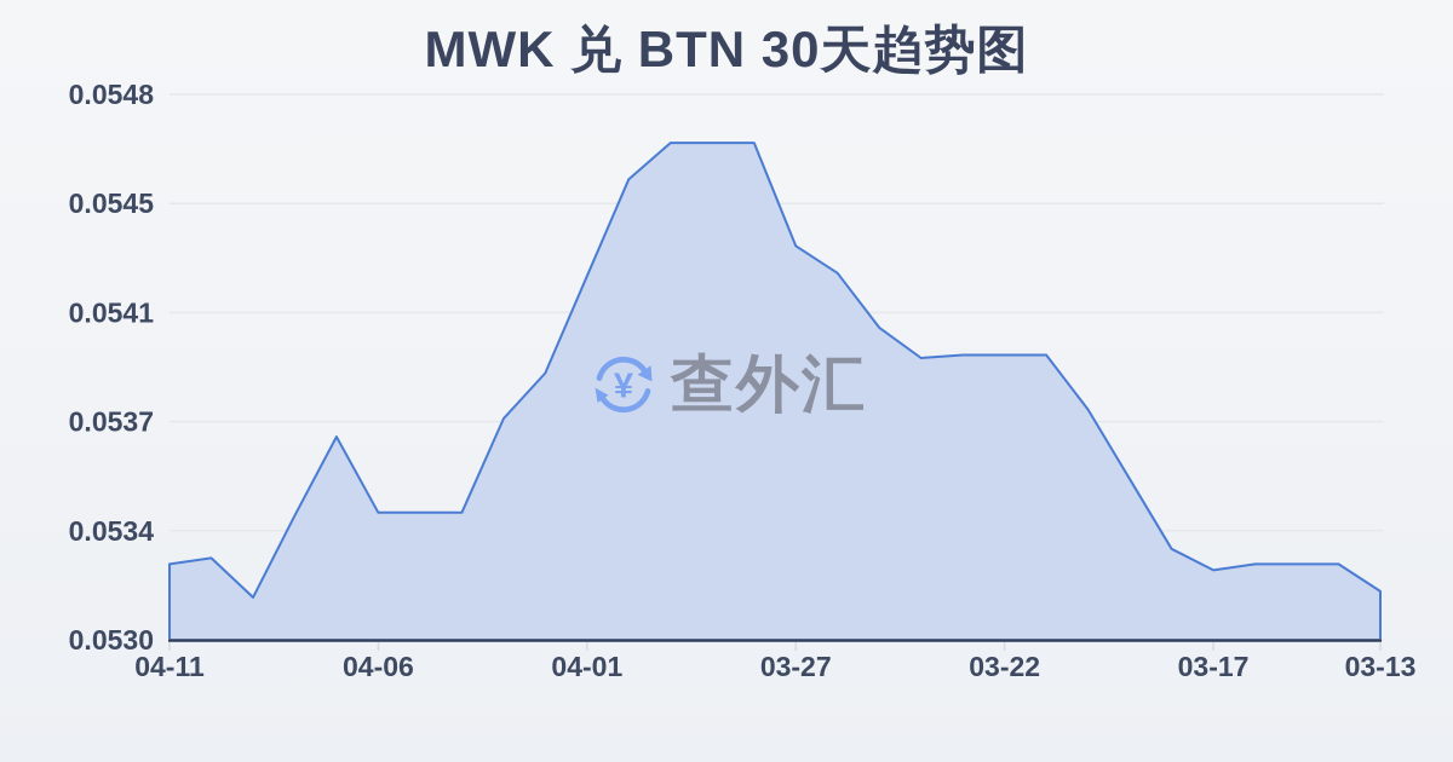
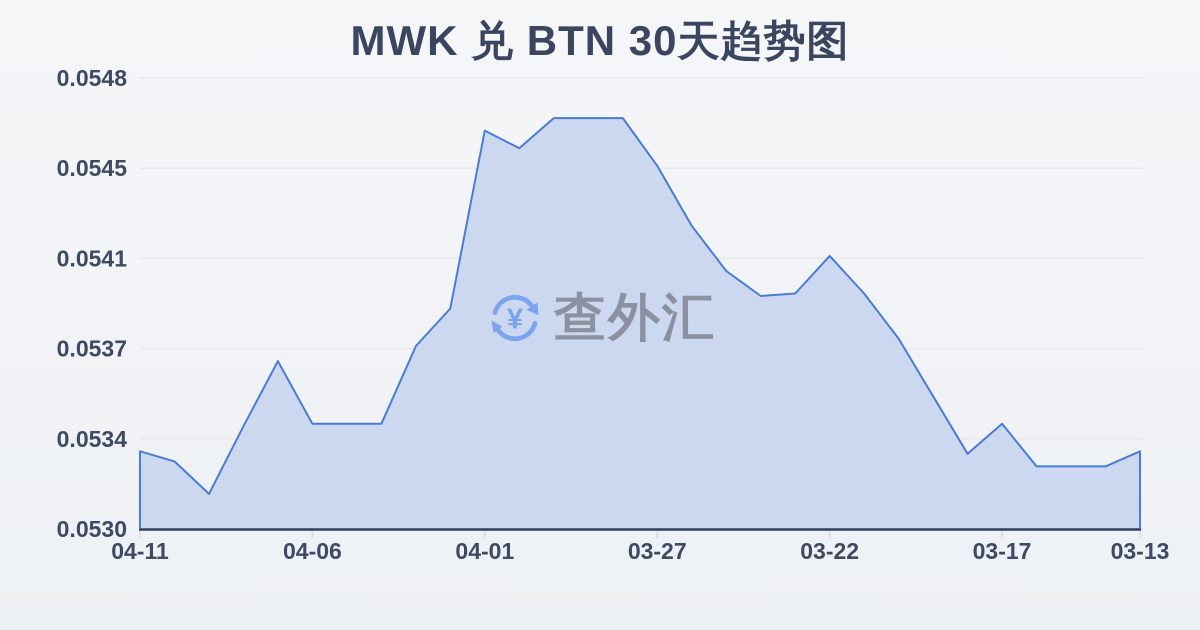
04-11: 0.05325 -> 0.05331
04-01: 0.05420 -> 0.05459
03-27: 0.05430 -> 0.05445
03-22: 0.05394 -> 0.05409
03-17: 0.05323 -> 0.05342
03-13: 0.05316 -> 0.05331
